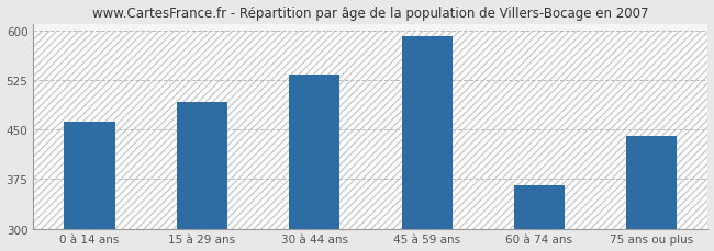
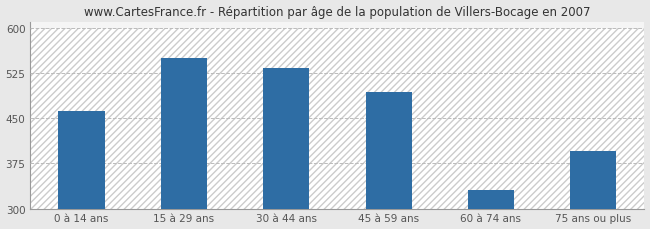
15 à 29 ans: 492 -> 550
45 à 59 ans: 591 -> 494
60 à 74 ans: 365 -> 330
75 ans ou plus: 440 -> 396
